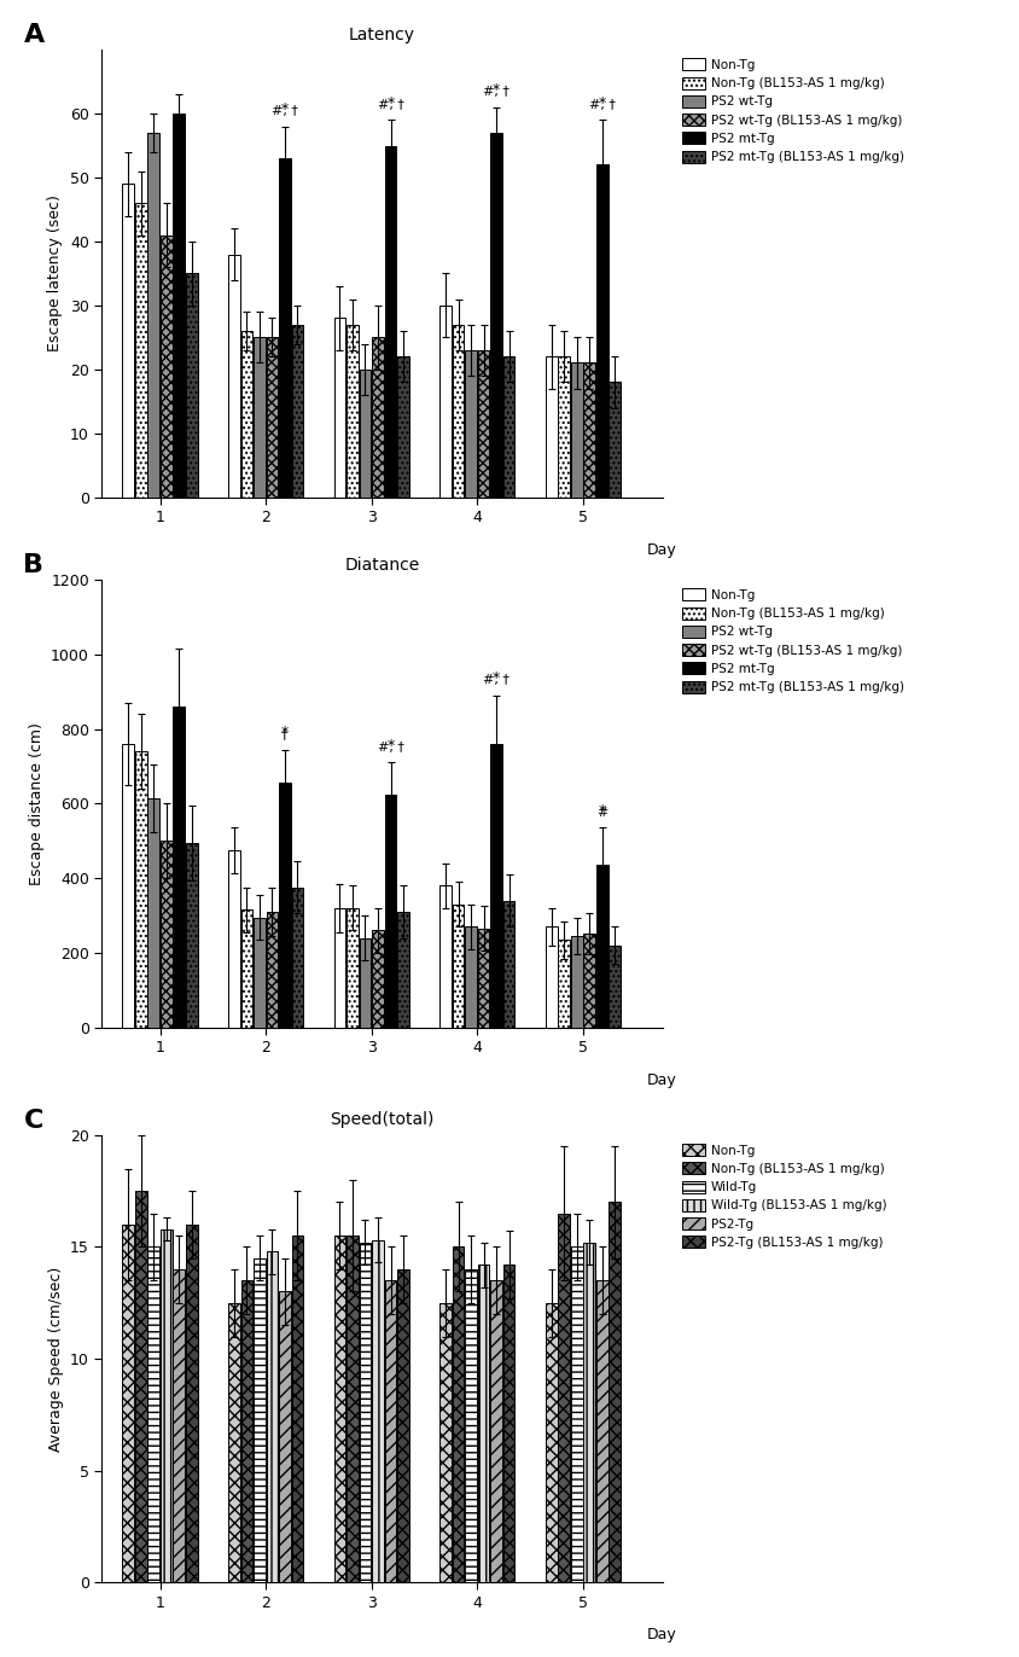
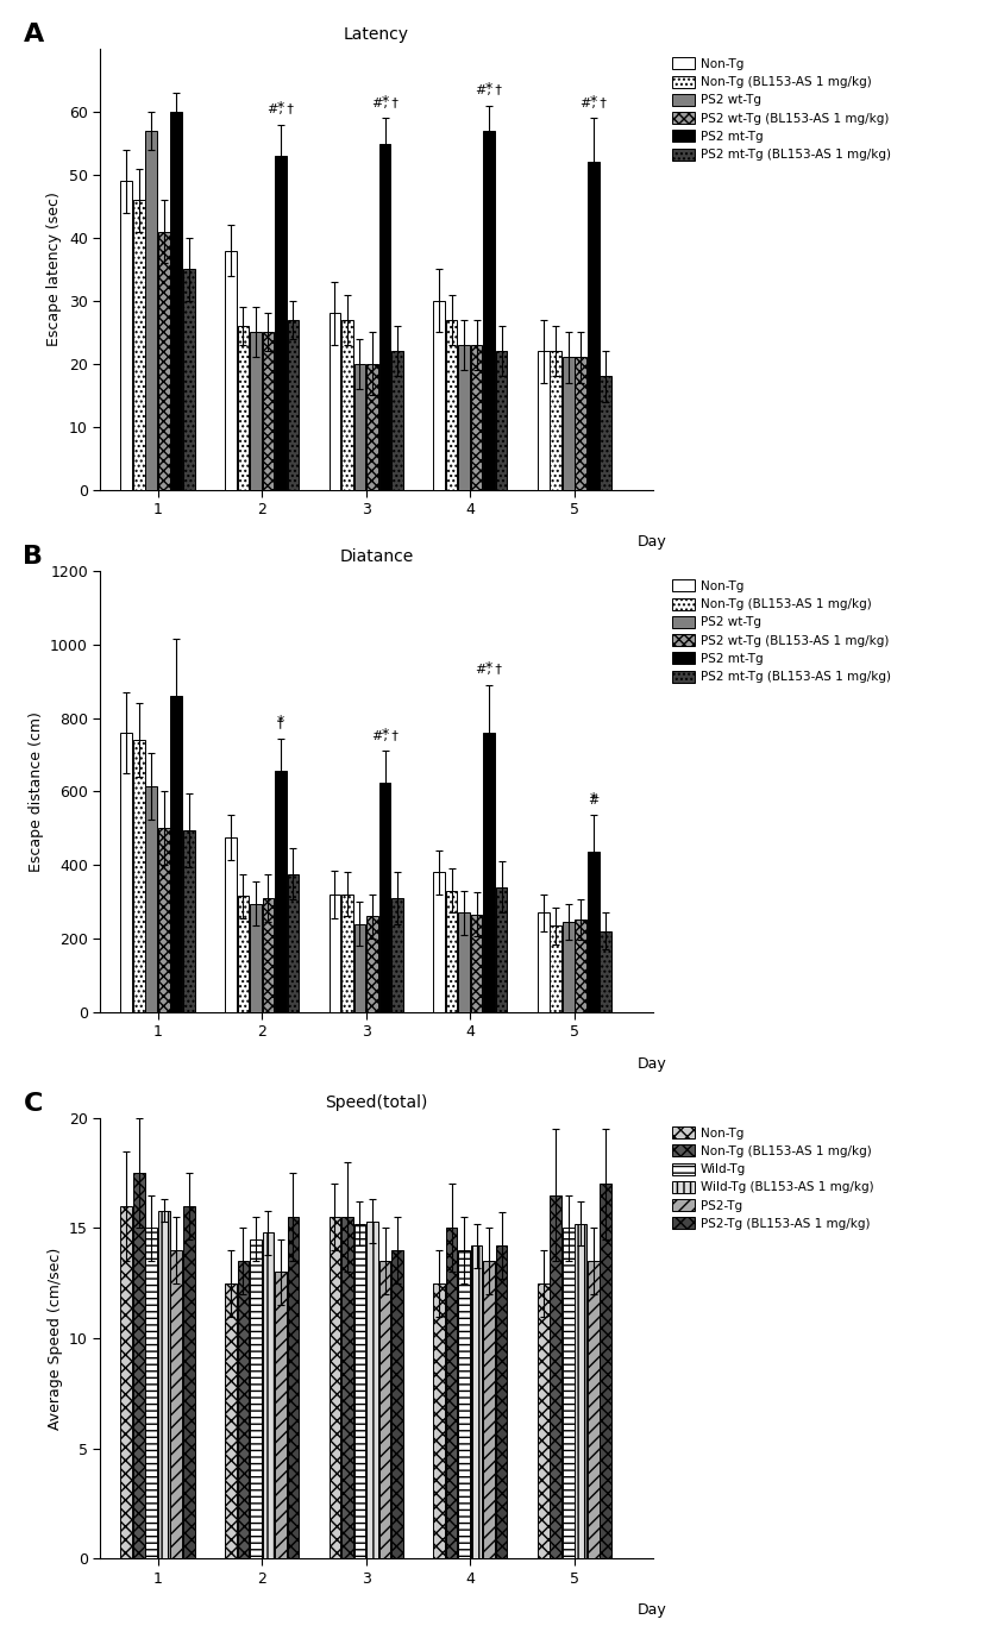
Latency/PS2 wt-Tg (BL153-AS 1 mg/kg)/3: 25 -> 20
